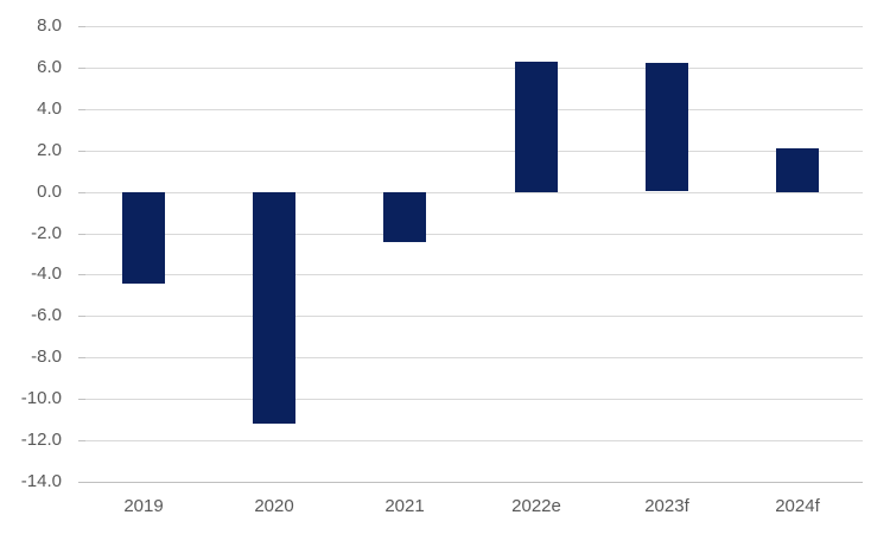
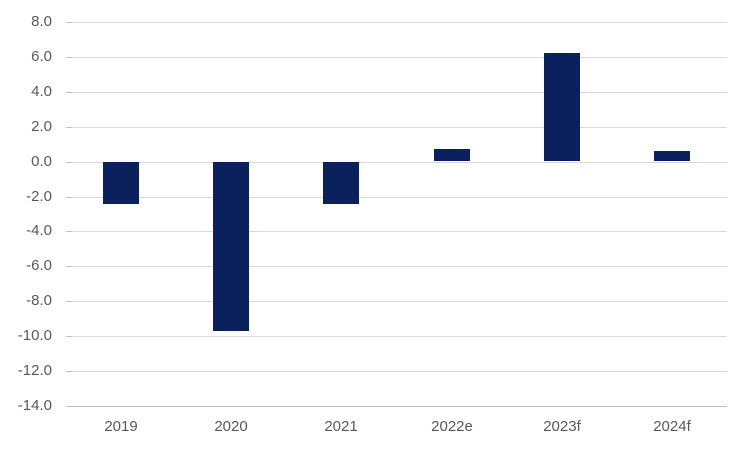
2019: -4.4 -> -2.4
2020: -11.2 -> -9.7
2022e: 6.3 -> 0.7
2024f: 2.1 -> 0.6
